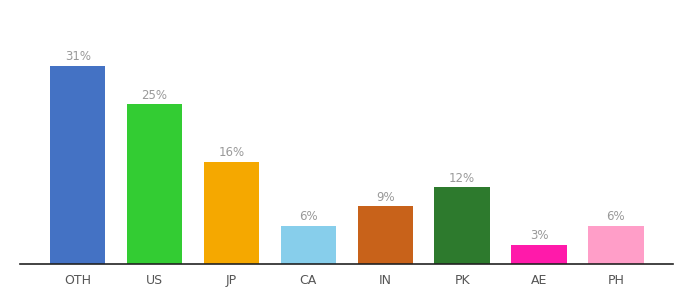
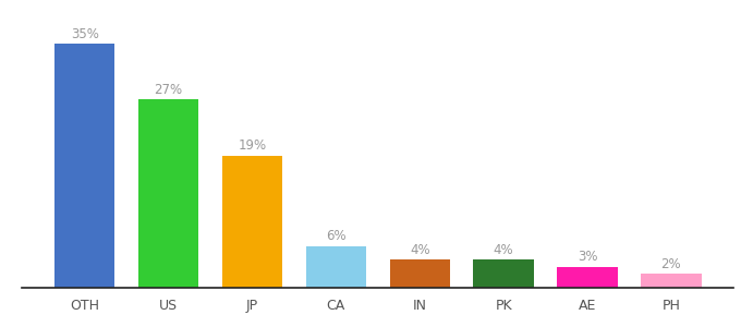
OTH: 31% -> 35%
US: 25% -> 27%
JP: 16% -> 19%
IN: 9% -> 4%
PK: 12% -> 4%
PH: 6% -> 2%
